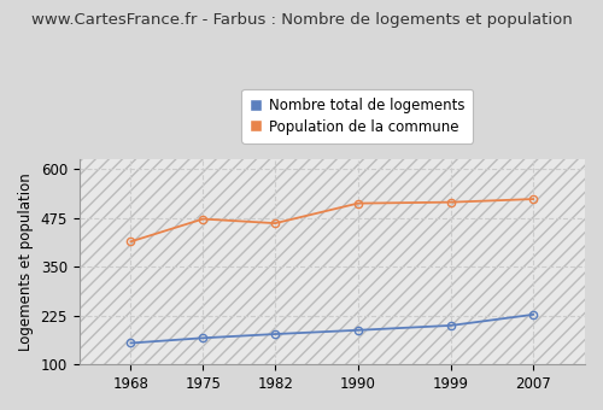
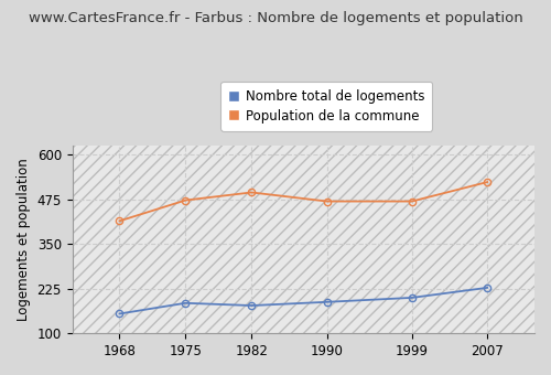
Nombre total de logements/1975: 168 -> 185
Population de la commune/1982: 462 -> 495
Population de la commune/1990: 513 -> 470
Population de la commune/1999: 516 -> 470
